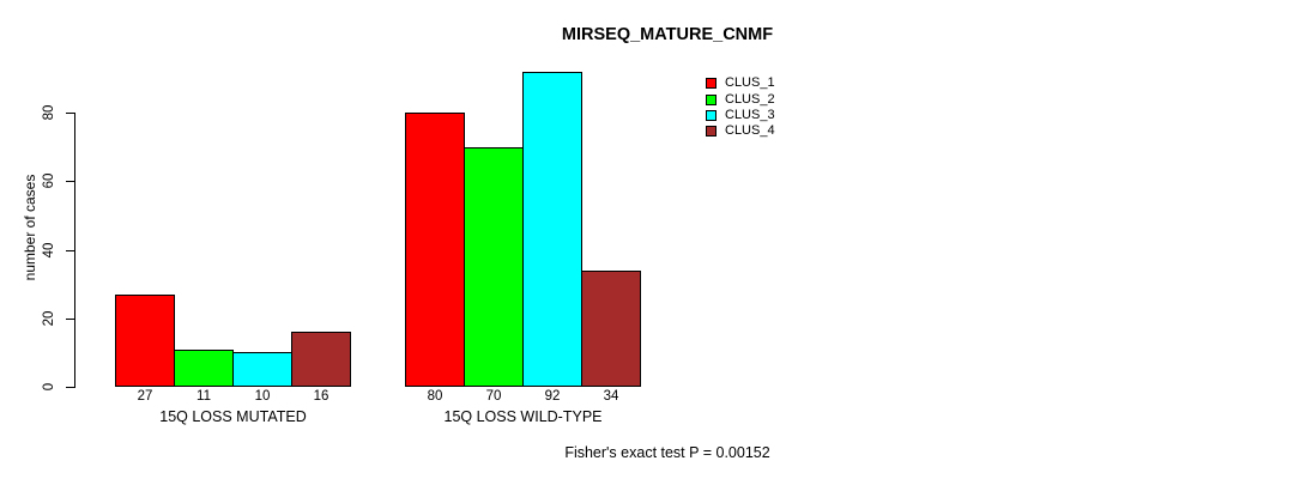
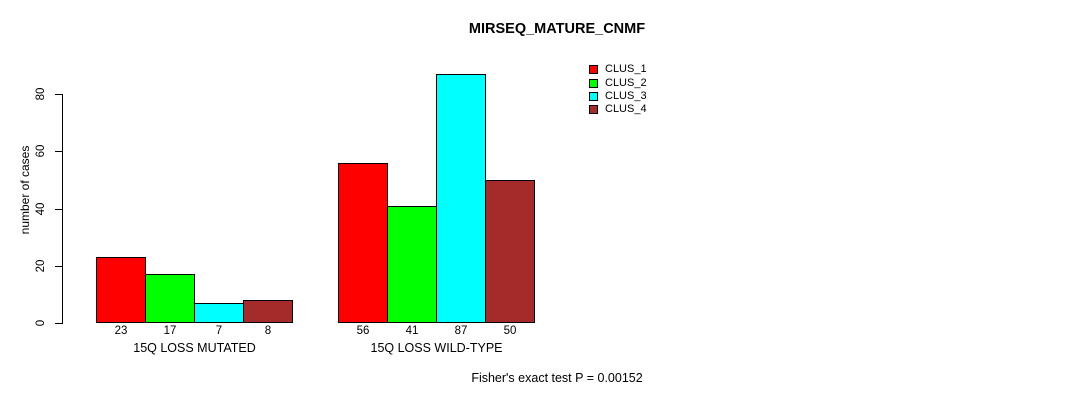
CLUS_1/15Q LOSS MUTATED: 27 -> 23
CLUS_2/15Q LOSS MUTATED: 11 -> 17
CLUS_3/15Q LOSS MUTATED: 10 -> 7
CLUS_4/15Q LOSS MUTATED: 16 -> 8
CLUS_1/15Q LOSS WILD-TYPE: 80 -> 56
CLUS_2/15Q LOSS WILD-TYPE: 70 -> 41
CLUS_3/15Q LOSS WILD-TYPE: 92 -> 87
CLUS_4/15Q LOSS WILD-TYPE: 34 -> 50
